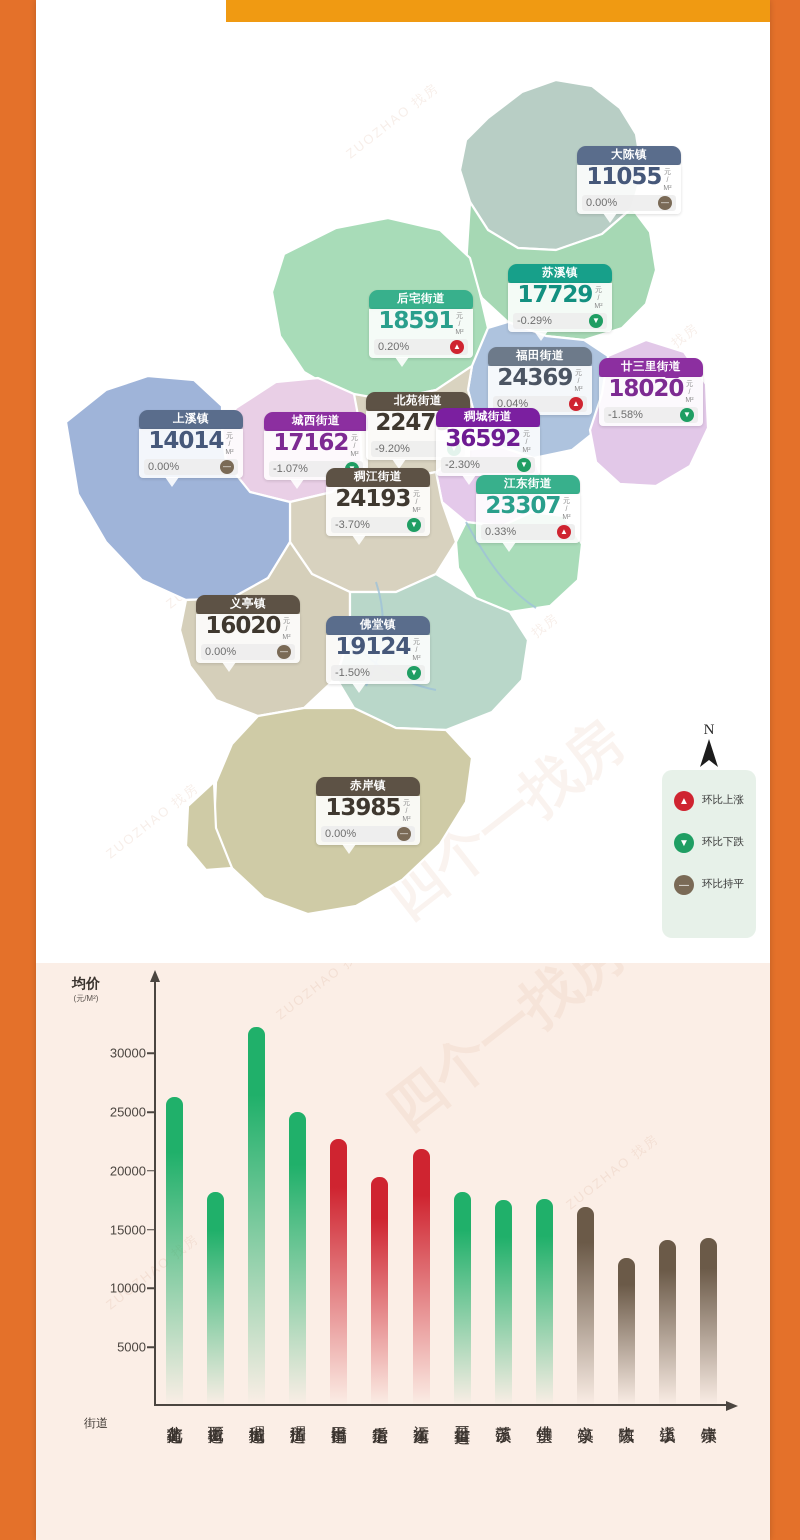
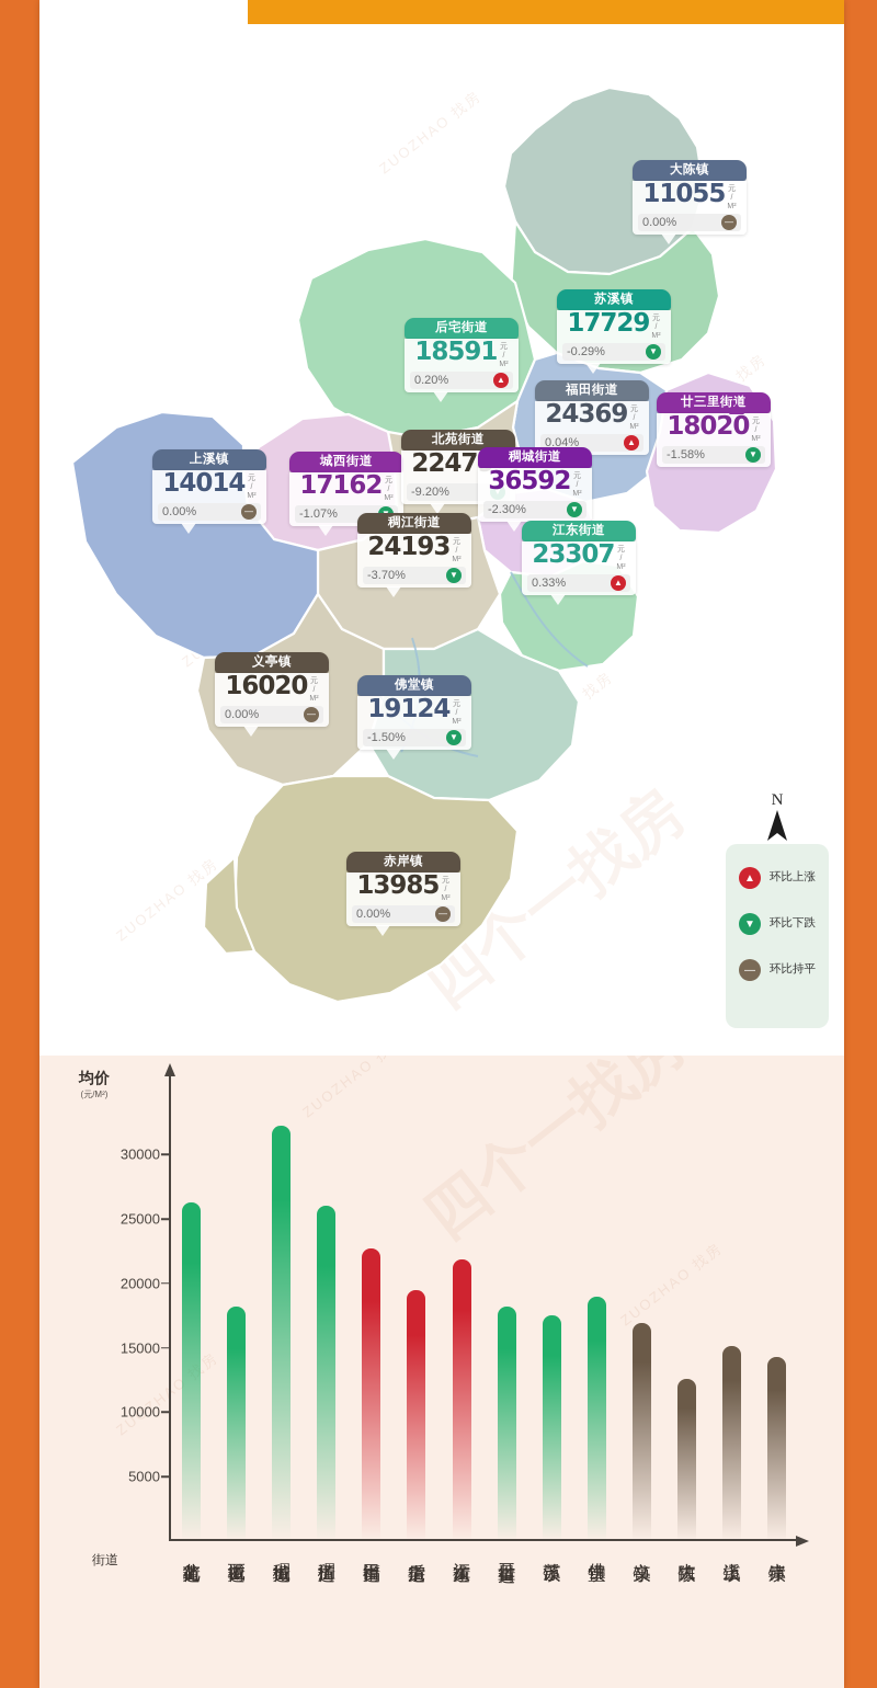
稠江街道: 25000 -> 26000
佛堂镇: 17600 -> 19000
上溪镇: 14100 -> 15100
